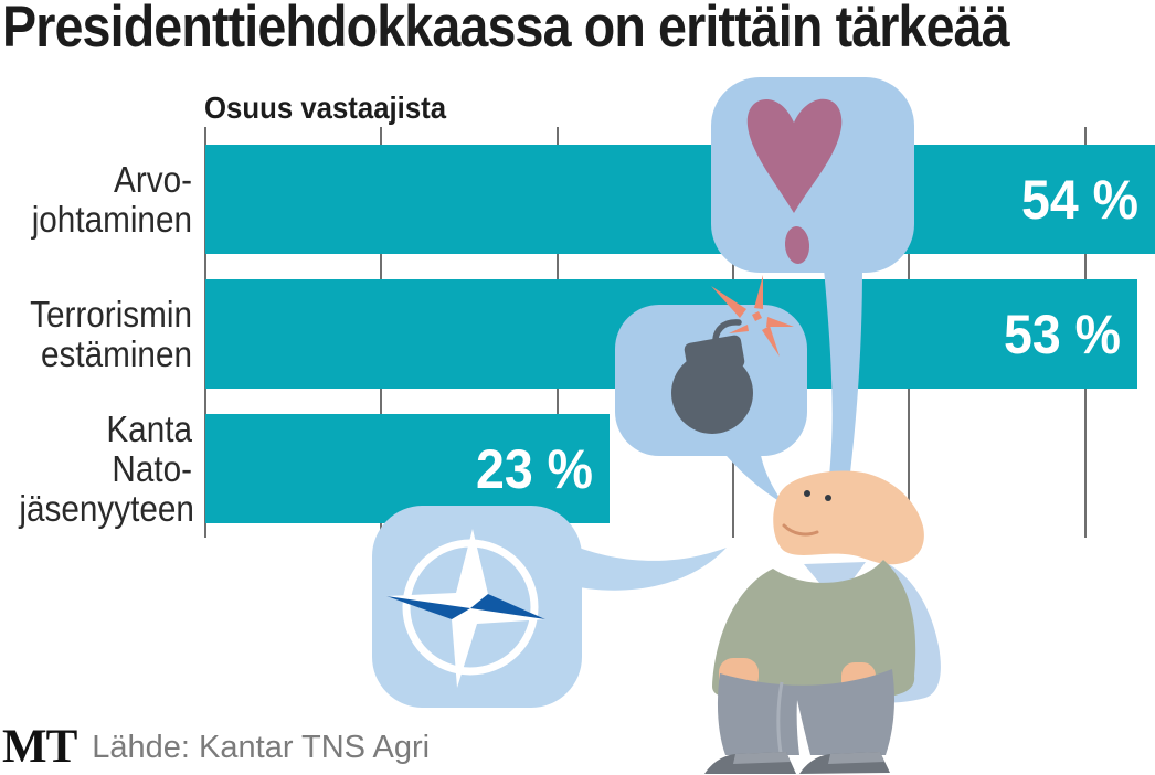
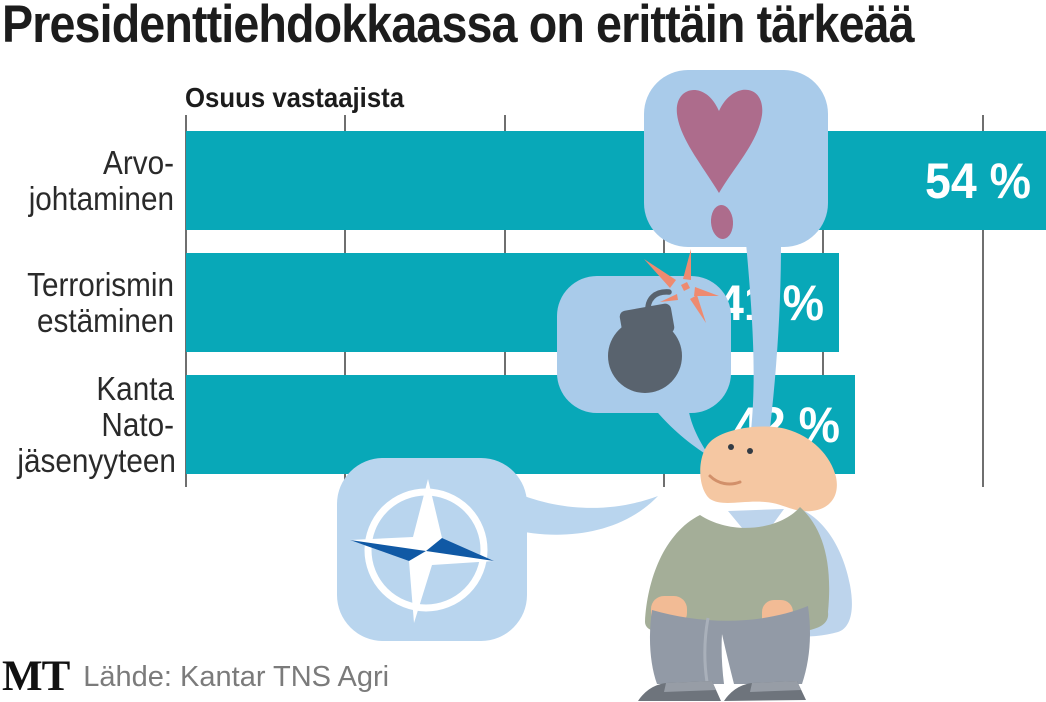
Terrorismin estäminen: 53 -> 41
Kanta Nato-jäsenyyteen: 23 -> 42
